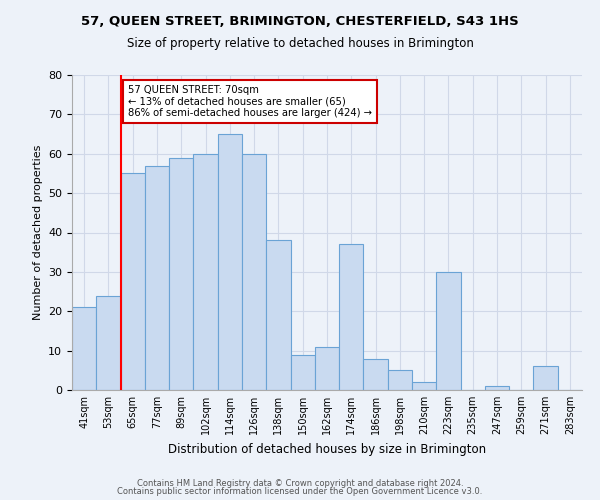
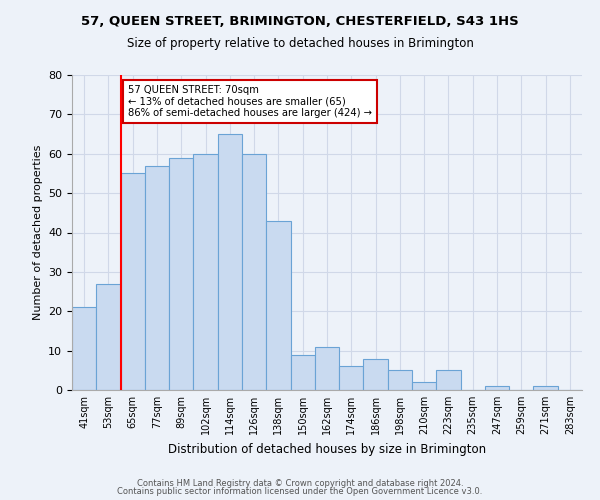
53sqm: 24 -> 27
138sqm: 38 -> 43
174sqm: 37 -> 6
223sqm: 30 -> 5
271sqm: 6 -> 1
